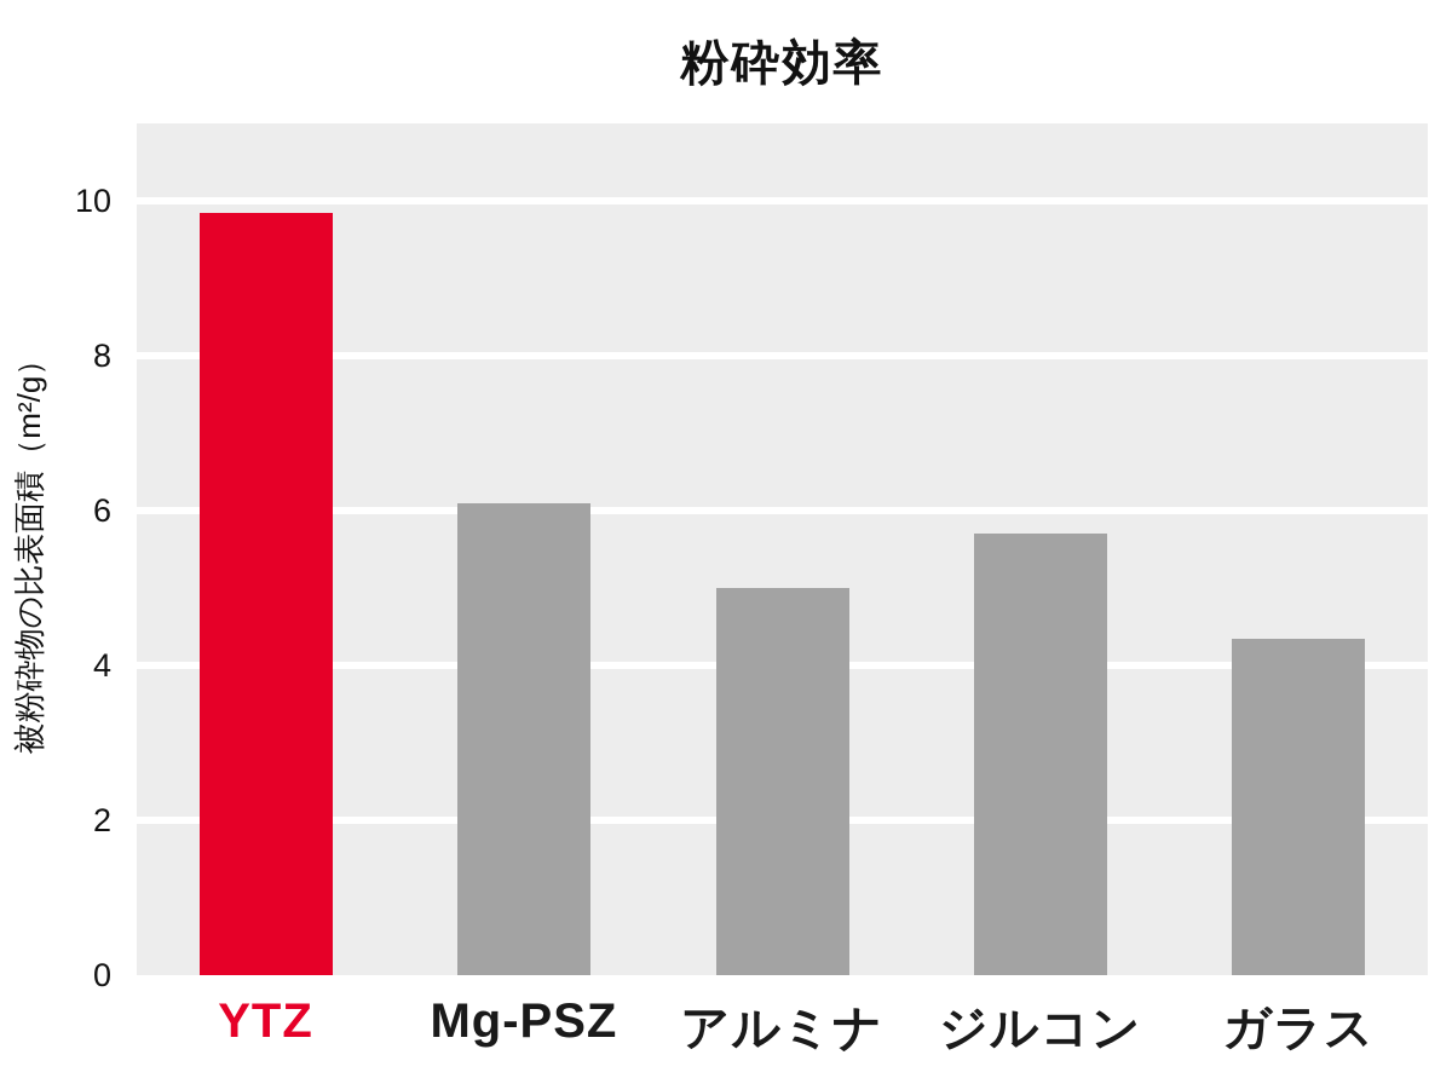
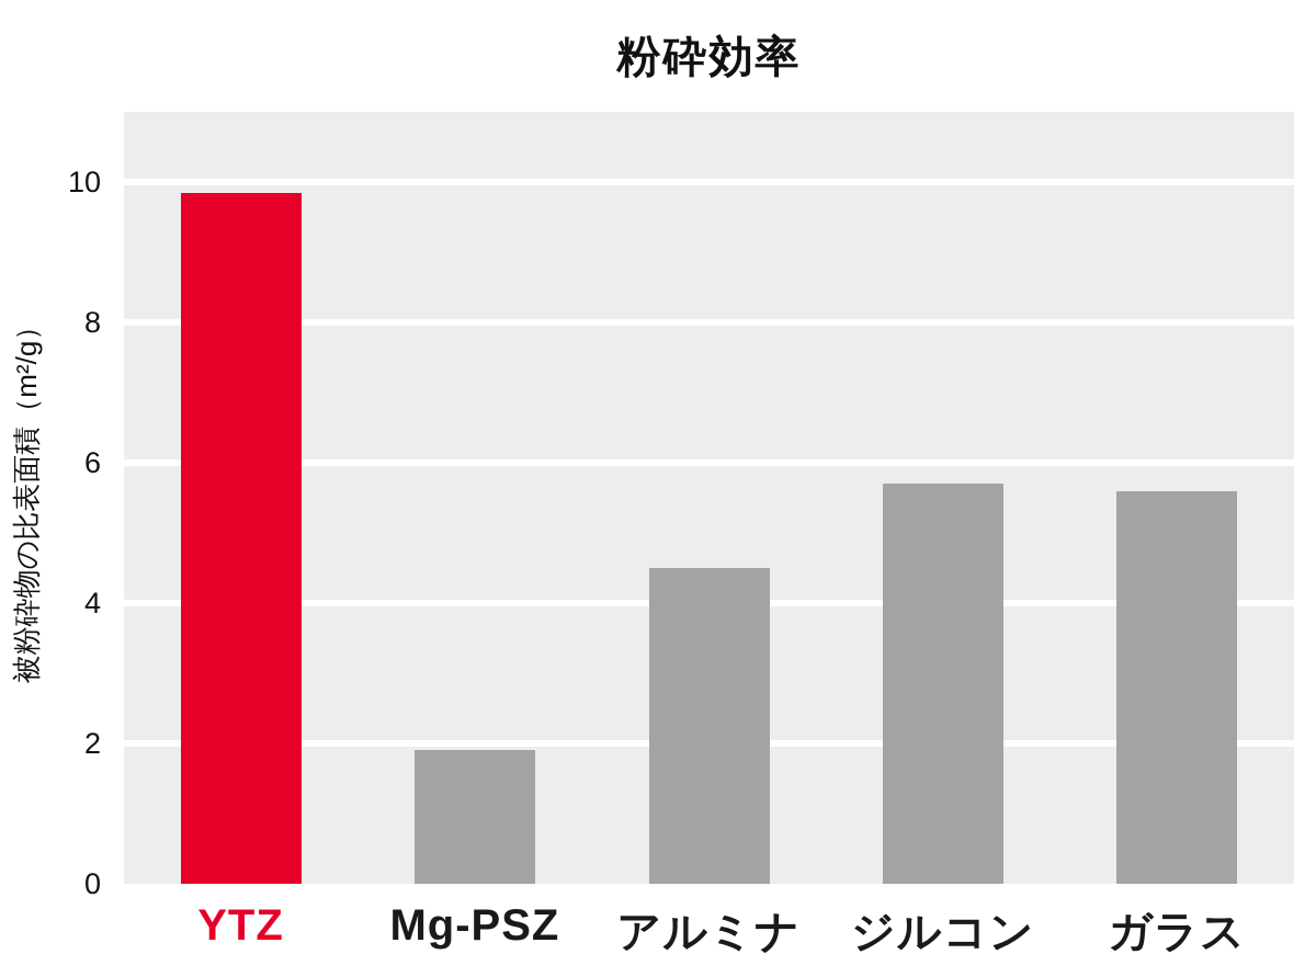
Mg-PSZ: 6.1 -> 1.9
アルミナ: 5.0 -> 4.5
ガラス: 4.3 -> 5.6
